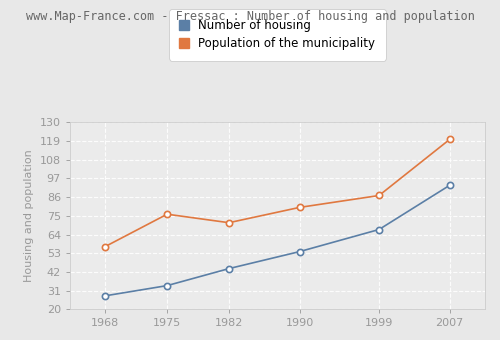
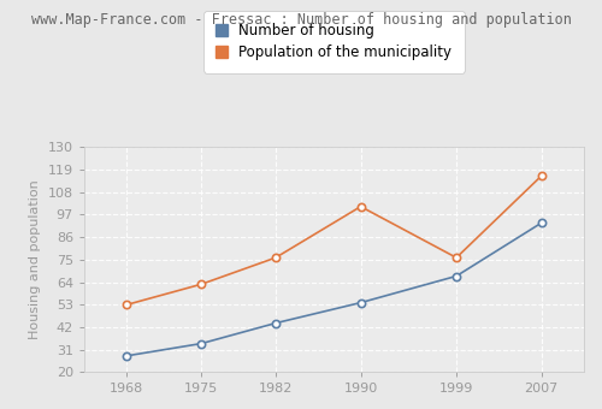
Population of the municipality/1968: 57 -> 53
Population of the municipality/1975: 76 -> 63
Population of the municipality/1982: 71 -> 76
Population of the municipality/1990: 80 -> 101
Population of the municipality/1999: 87 -> 76
Population of the municipality/2007: 120 -> 116
